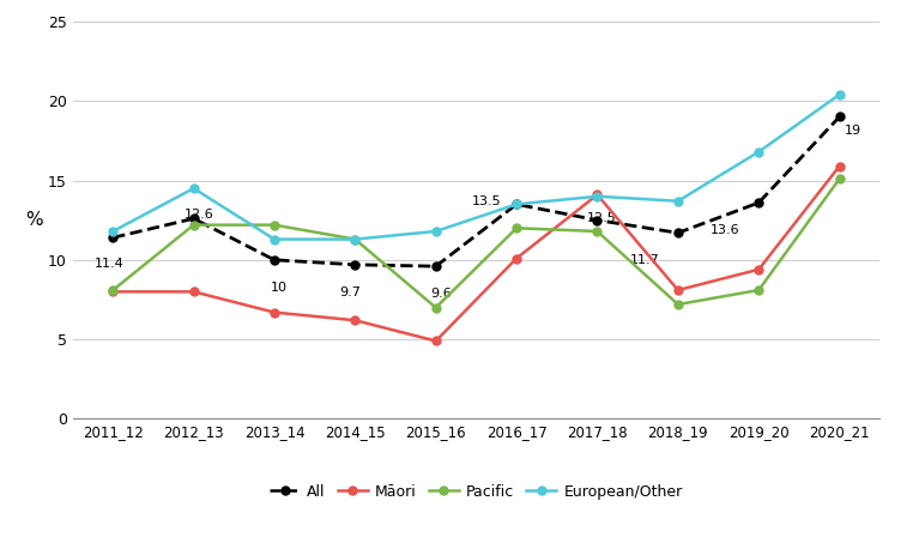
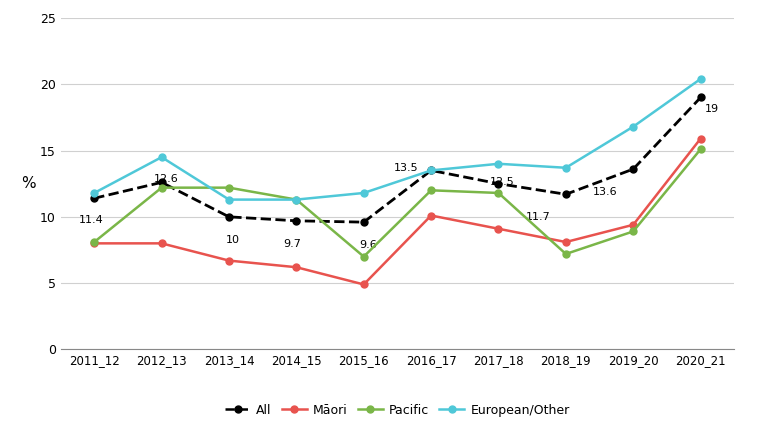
Māori/2017_18: 14.1 -> 9.1
Pacific/2019_20: 8.1 -> 8.9
